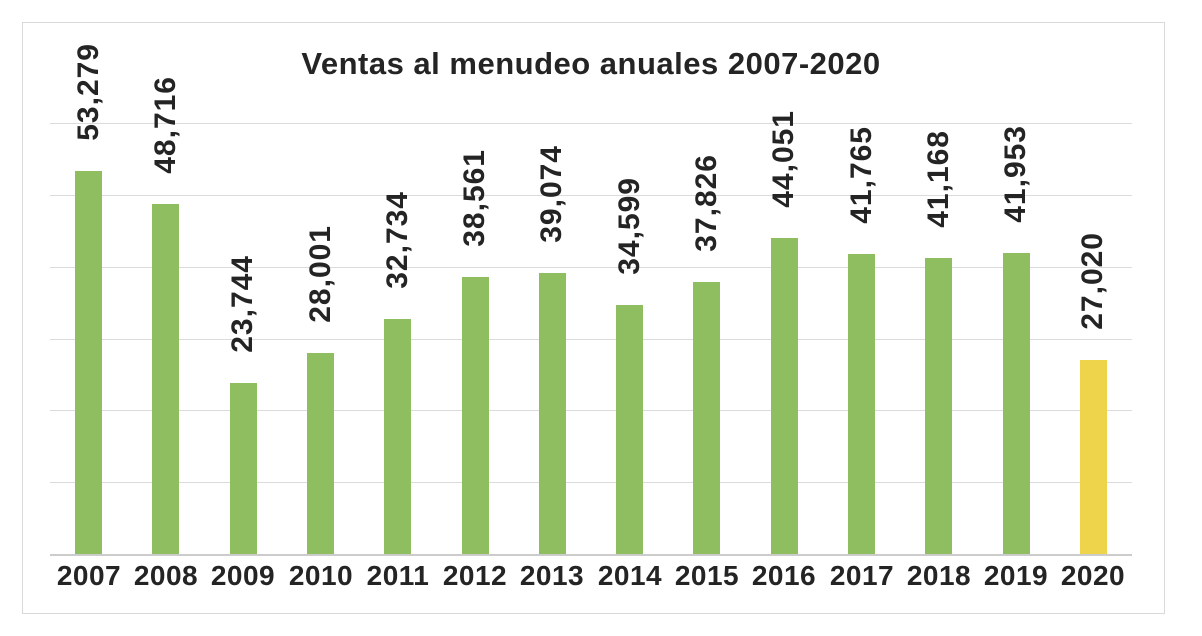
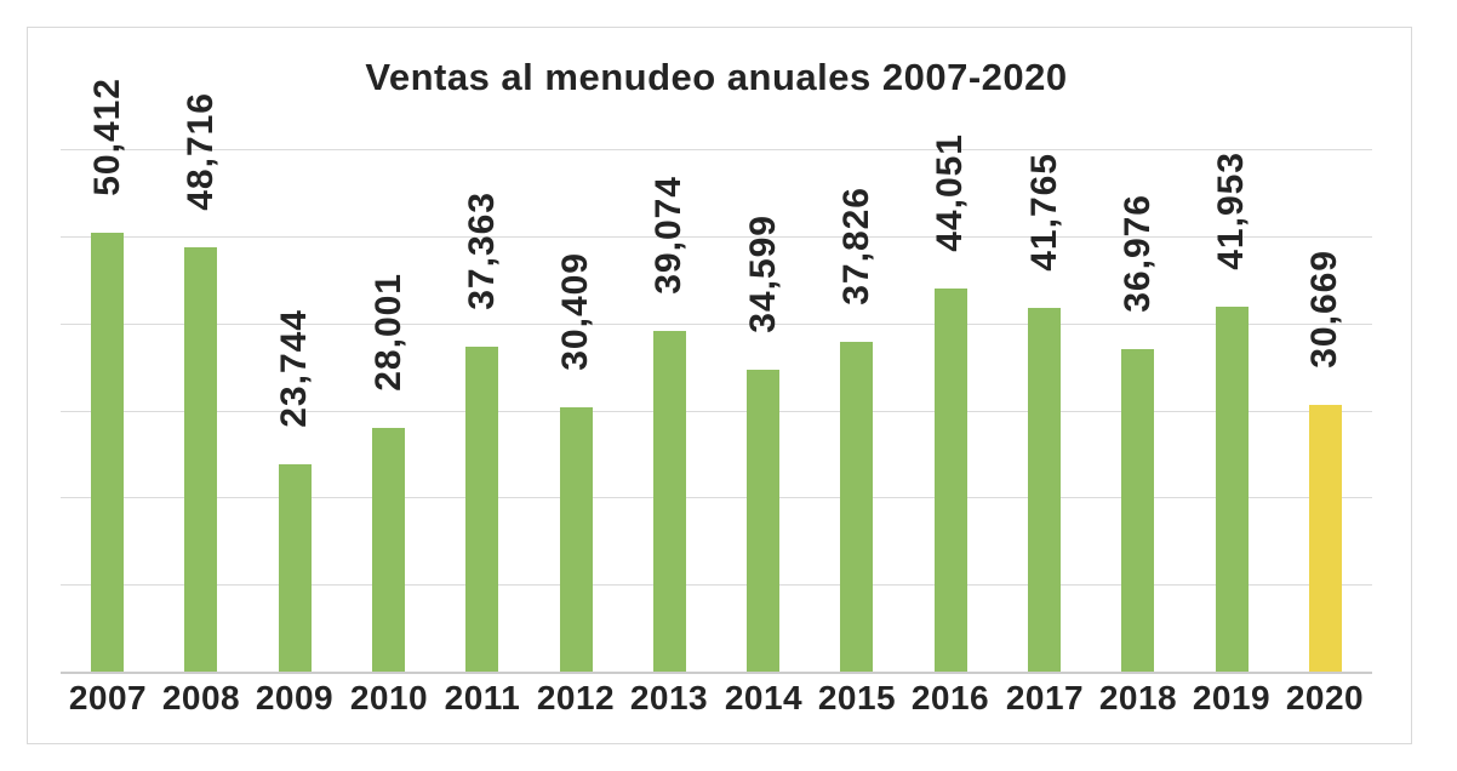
2007: 53,279 -> 50,412
2011: 32,734 -> 37,363
2012: 38,561 -> 30,409
2018: 41,168 -> 36,976
2020: 27,020 -> 30,669
